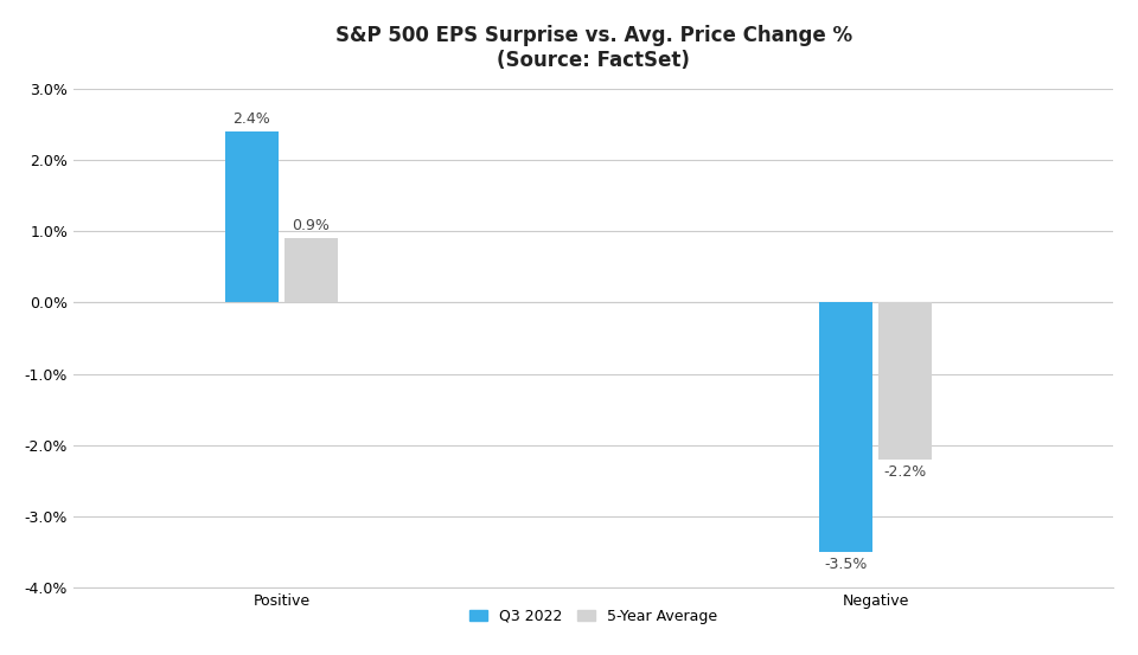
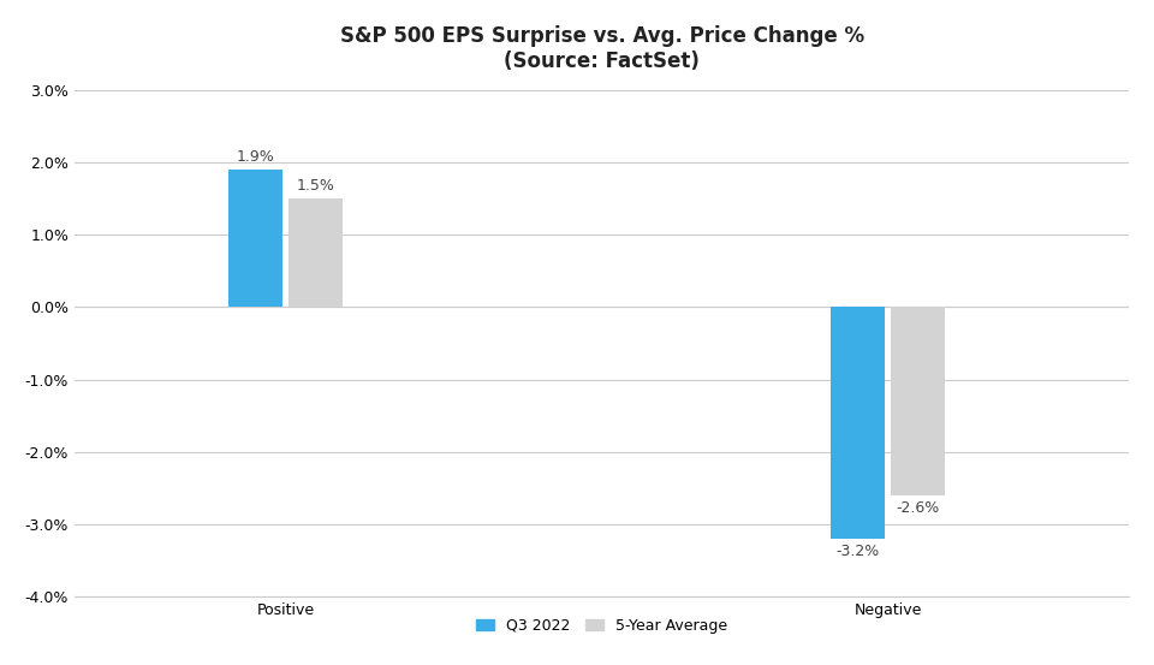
Q3 2022/Positive: 2.4% -> 1.9%
5-Year Average/Positive: 0.9% -> 1.5%
Q3 2022/Negative: -3.5% -> -3.2%
5-Year Average/Negative: -2.2% -> -2.6%
